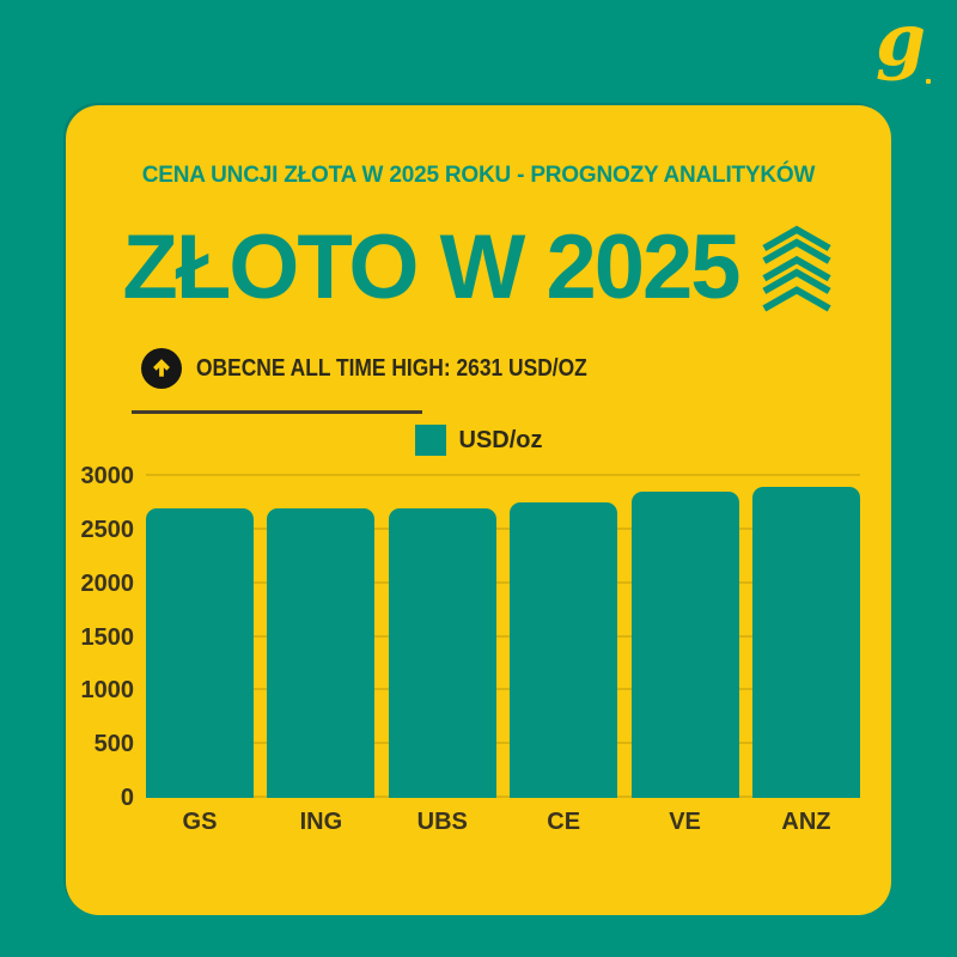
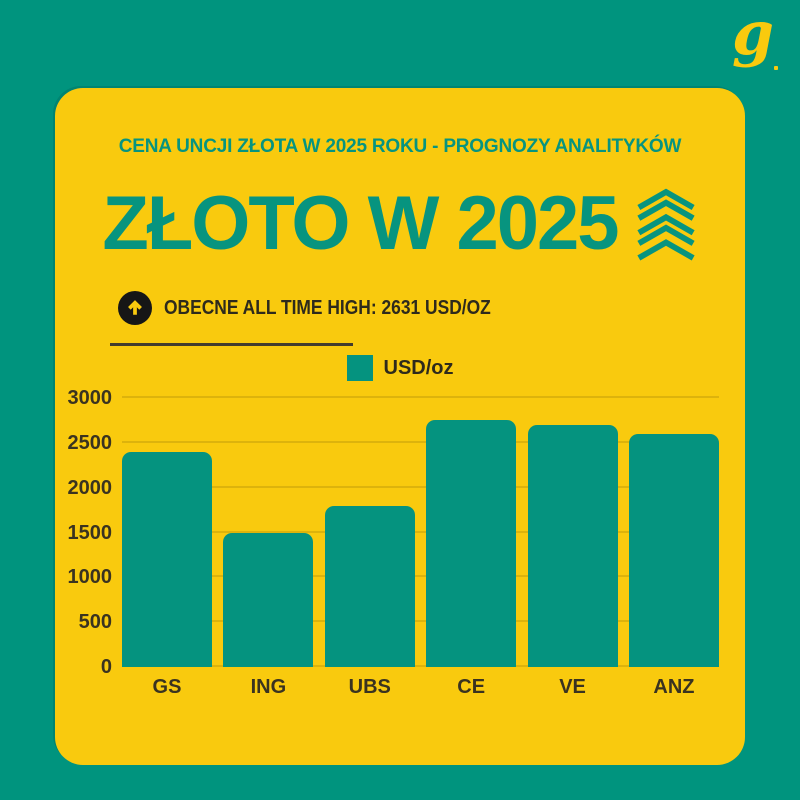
GS: 2700 -> 2400
ING: 2700 -> 1500
UBS: 2700 -> 1800
VE: 2800 -> 2700
ANZ: 2900 -> 2600
